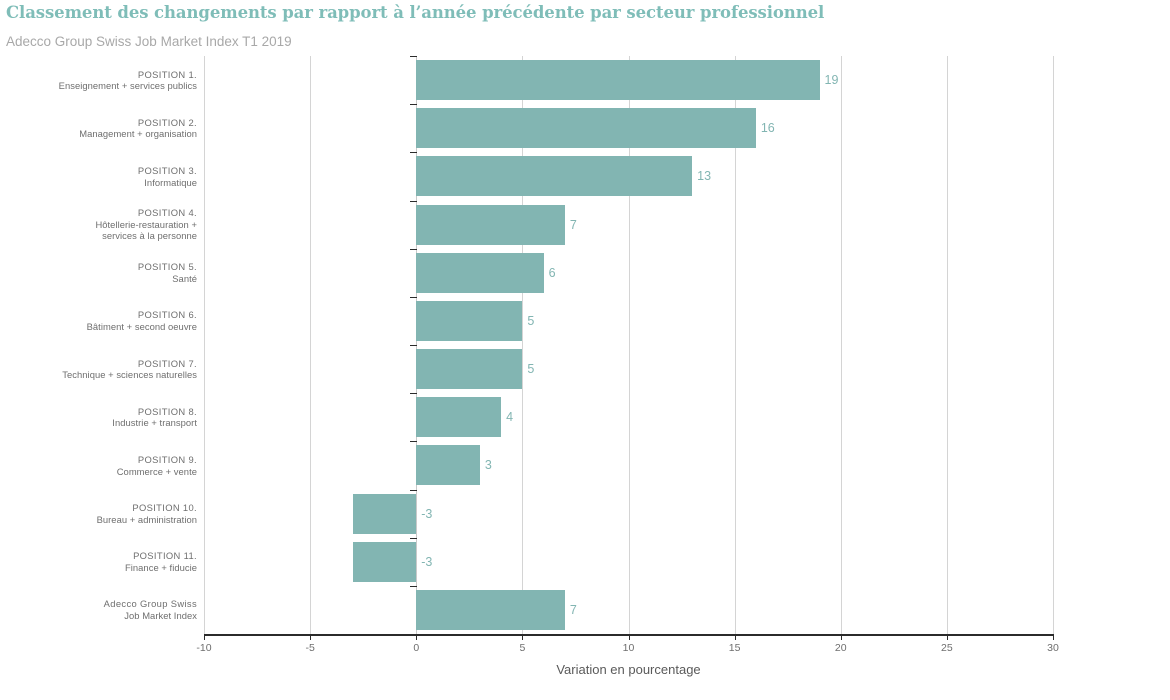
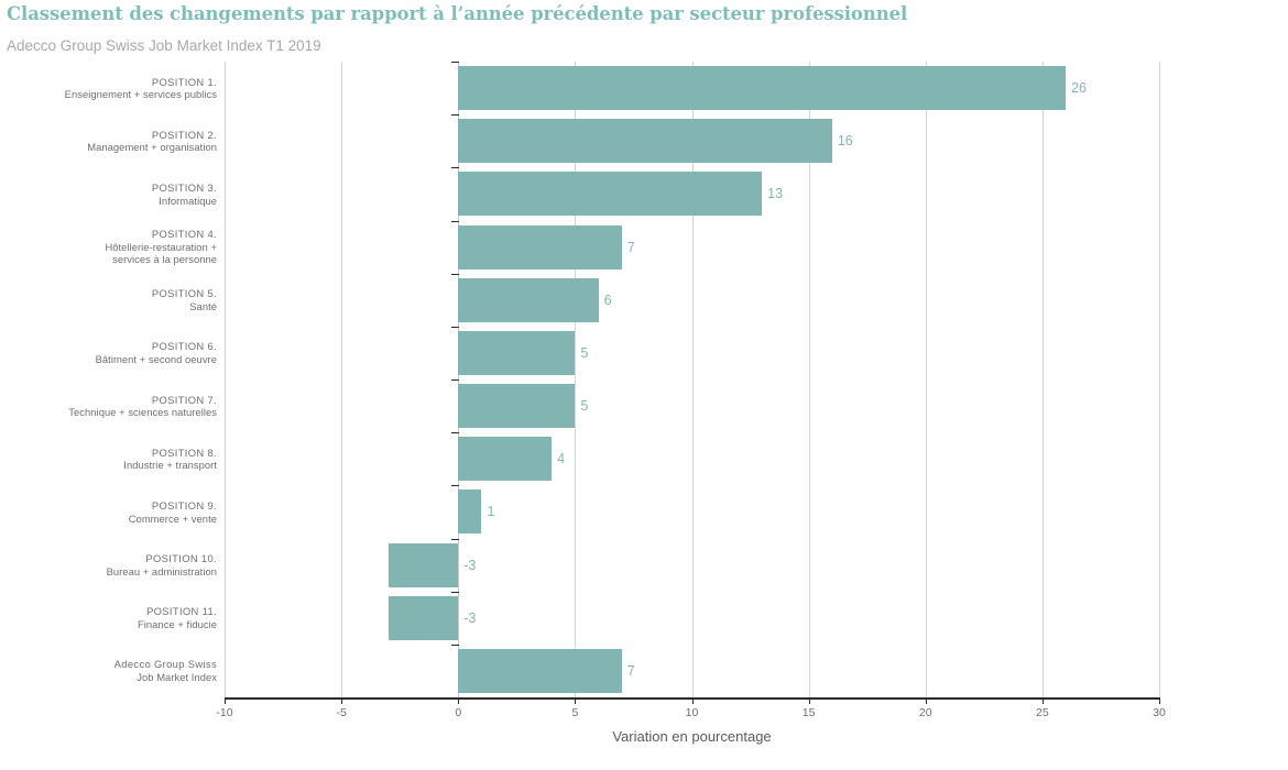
POSITION 1. Enseignement + services publics: 19 -> 26
POSITION 9. Commerce + vente: 3 -> 1
